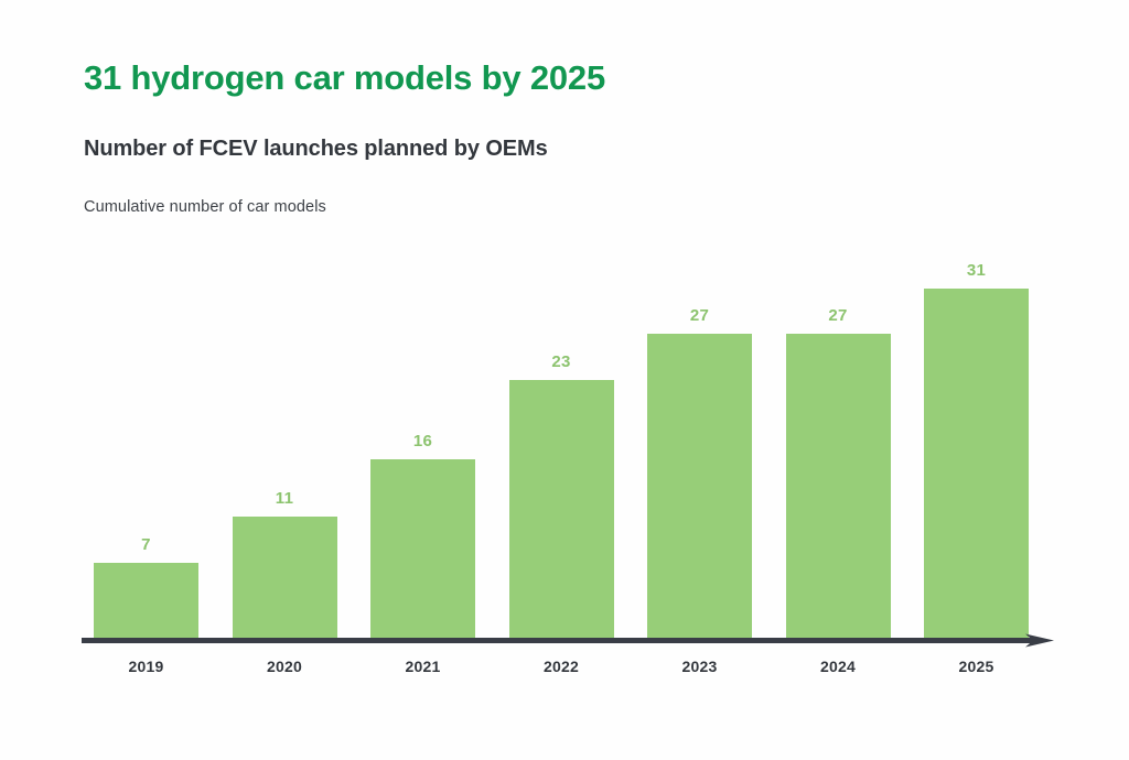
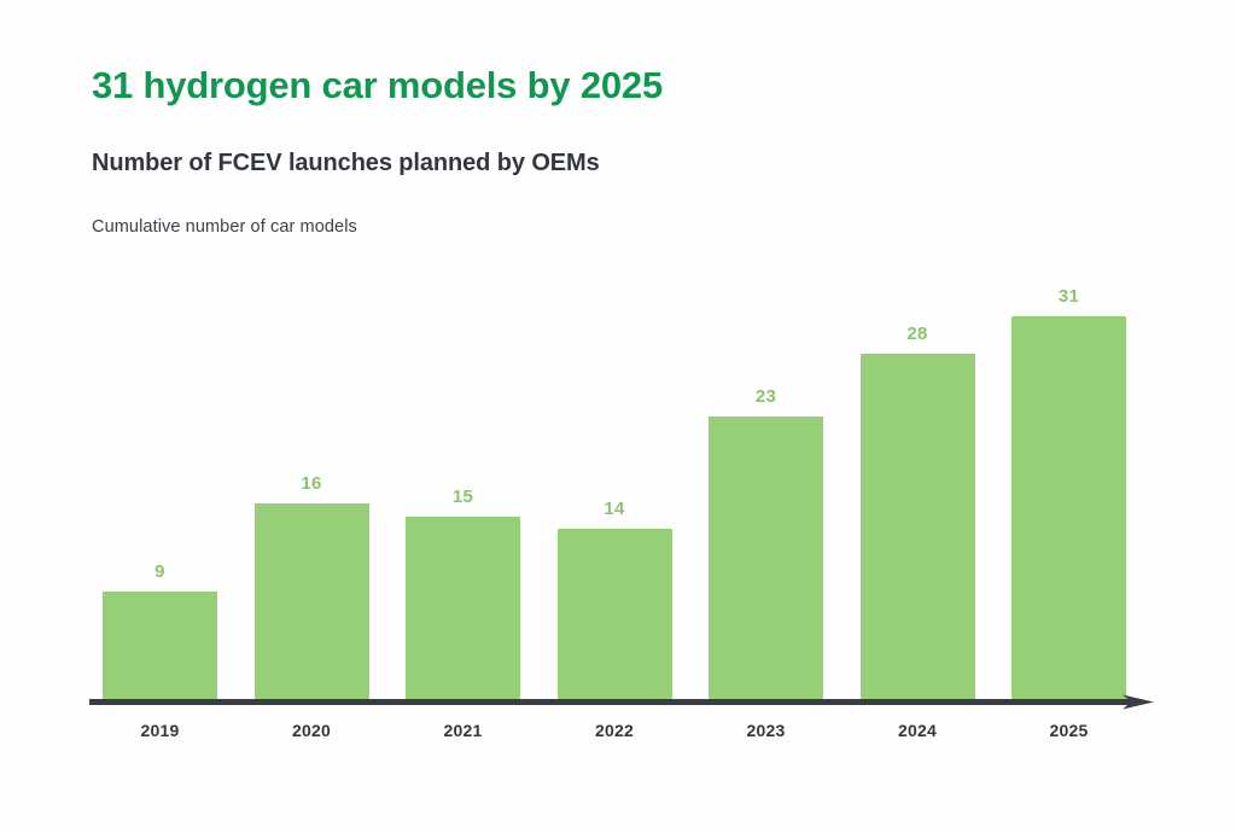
2019: 7 -> 9
2020: 11 -> 16
2021: 16 -> 15
2022: 23 -> 14
2023: 27 -> 23
2024: 27 -> 28
